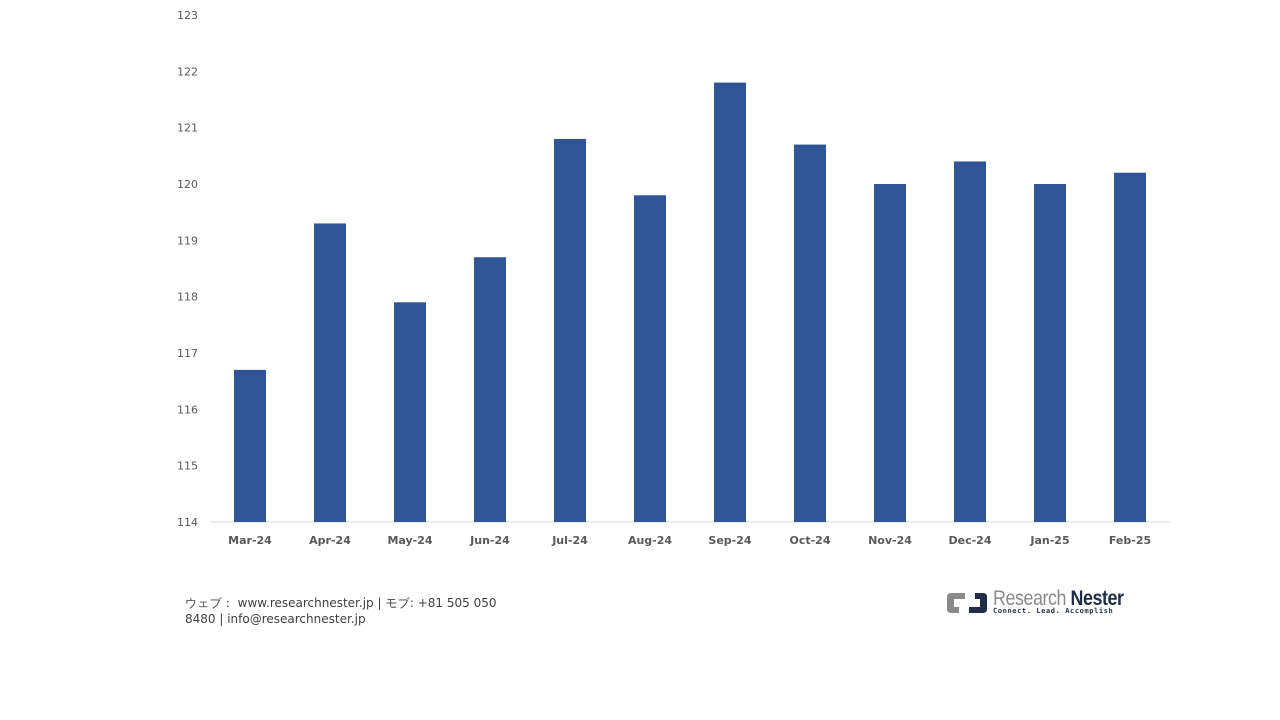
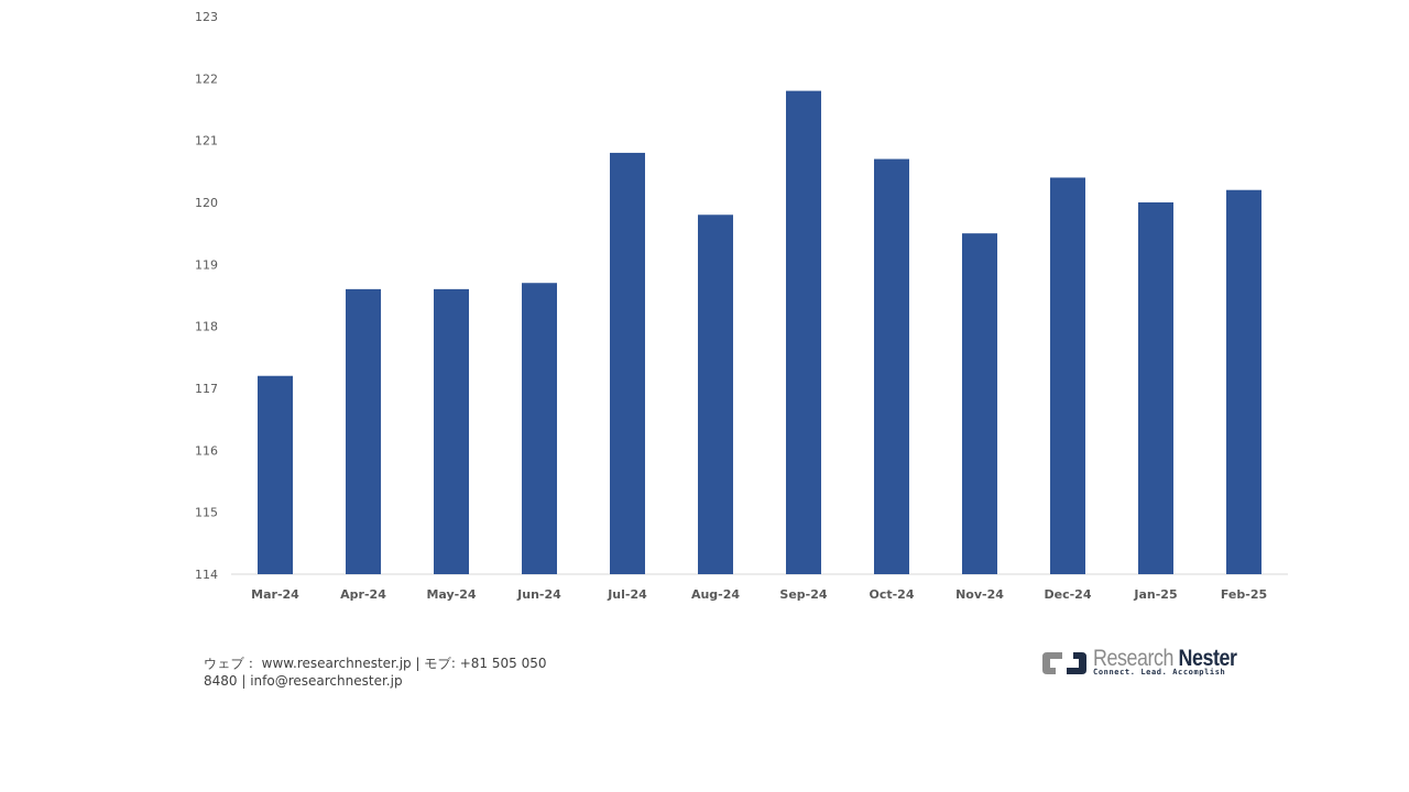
Mar-24: 116.7 -> 117.2
Apr-24: 119.3 -> 118.6
May-24: 117.9 -> 118.6
Nov-24: 120.0 -> 119.5
